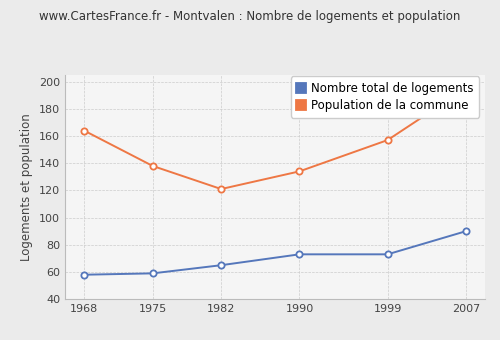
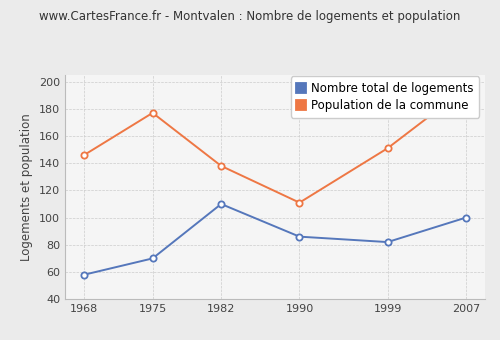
Population de la commune/1968: 164 -> 146
Nombre total de logements/1975: 59 -> 70
Population de la commune/1975: 138 -> 177
Nombre total de logements/1982: 65 -> 110
Population de la commune/1982: 121 -> 138
Nombre total de logements/1990: 73 -> 86
Population de la commune/1990: 134 -> 111
Nombre total de logements/1999: 73 -> 82
Population de la commune/1999: 157 -> 151
Nombre total de logements/2007: 90 -> 100
